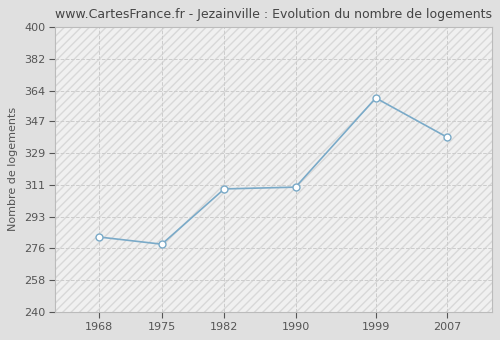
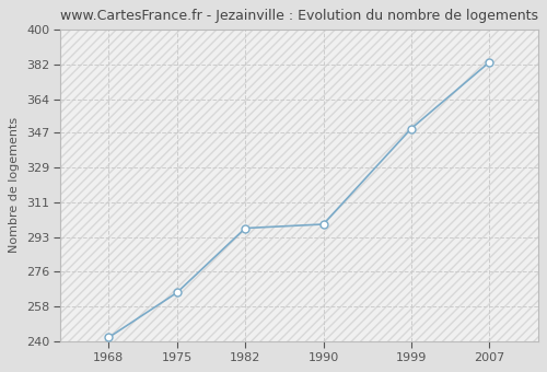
1968: 282 -> 242
1975: 278 -> 265
1982: 309 -> 298
1990: 310 -> 300
1999: 360 -> 349
2007: 338 -> 383
